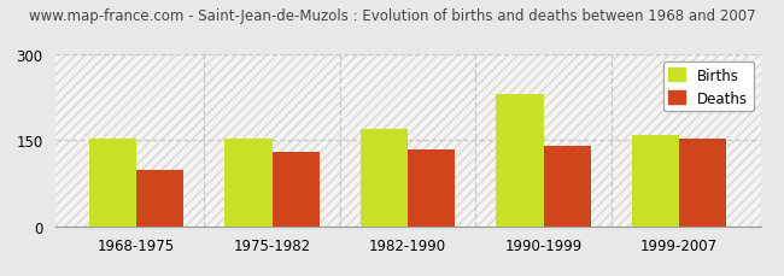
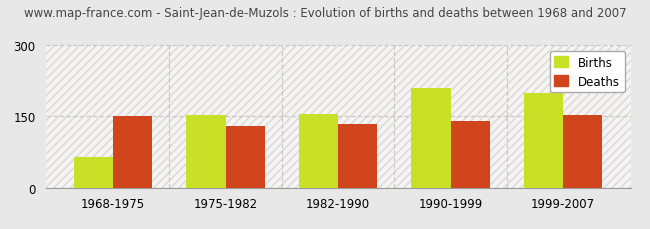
Births/1968-1975: 152 -> 65
Deaths/1968-1975: 98 -> 150
Births/1982-1990: 170 -> 155
Births/1990-1999: 230 -> 210
Births/1999-2007: 160 -> 200
